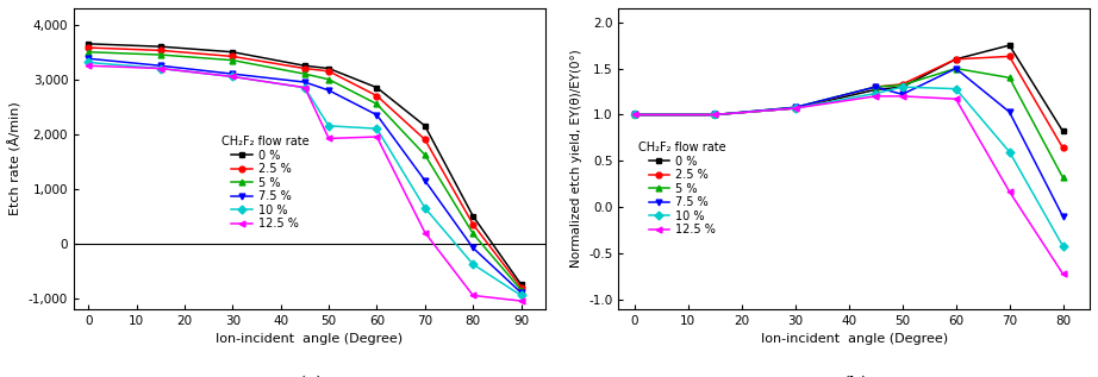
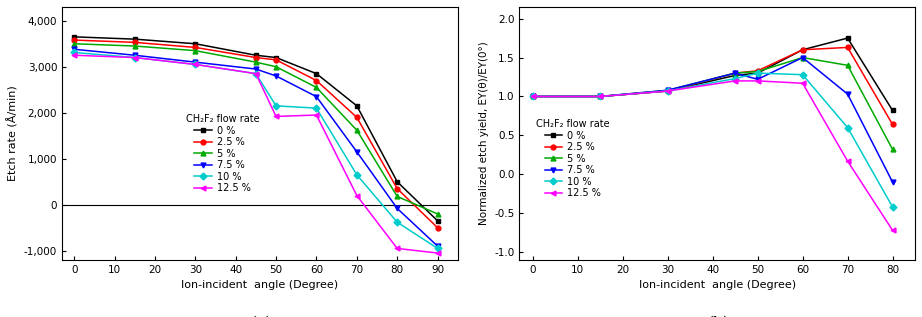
0 %/90: -750 -> -350
2.5 %/90: -800 -> -500
5 %/90: -850 -> -200
